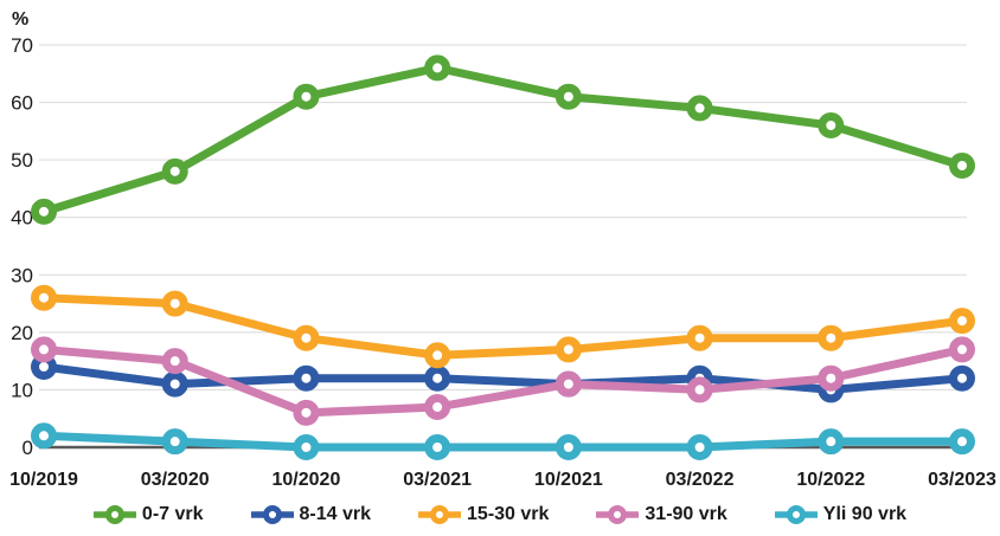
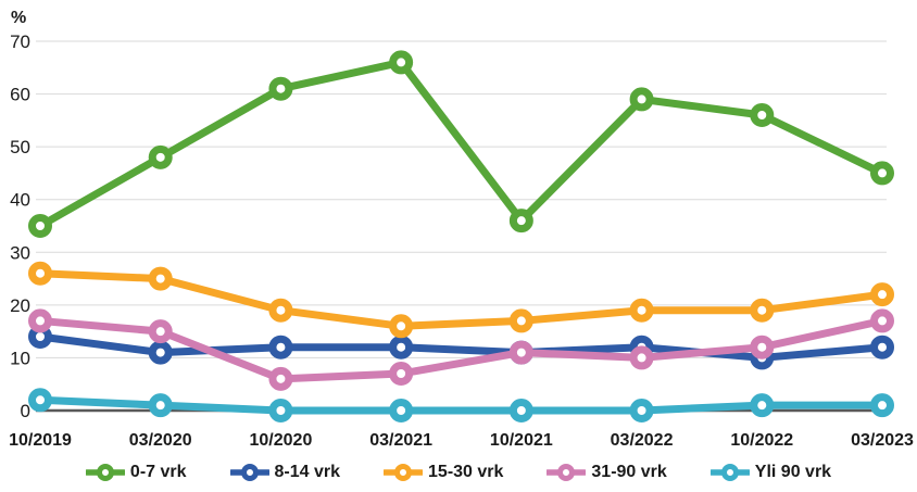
0-7 vrk/10/2019: 41 -> 35
0-7 vrk/10/2021: 61 -> 36
0-7 vrk/03/2023: 49 -> 45
